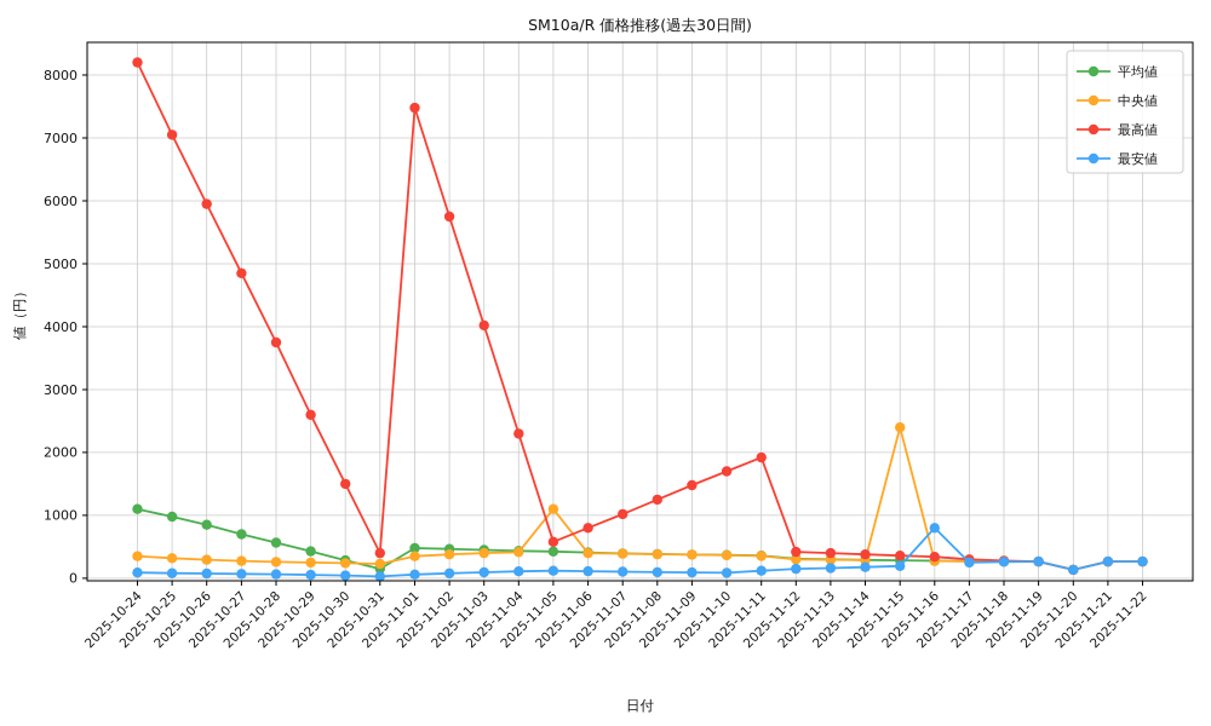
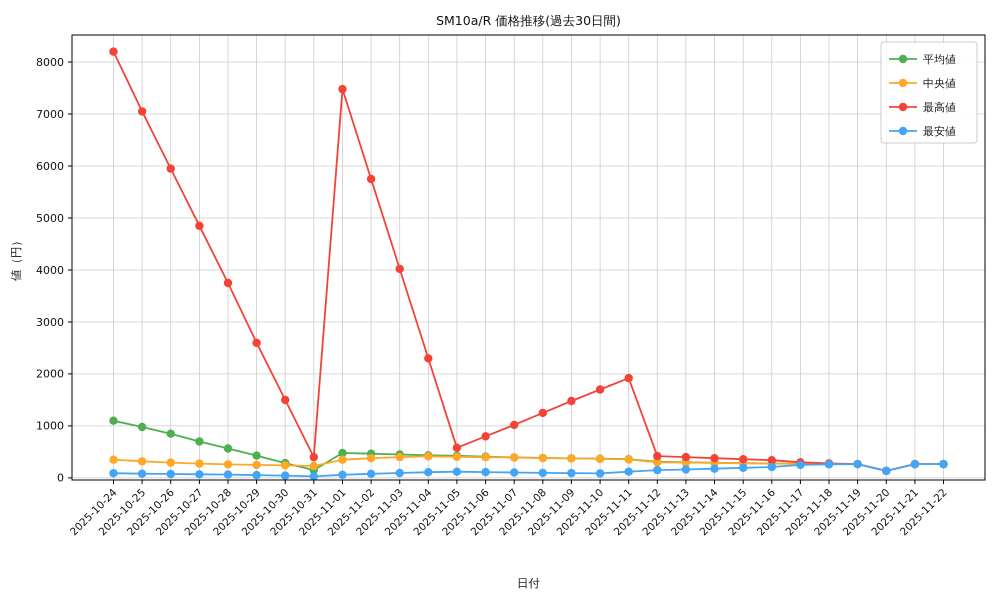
中央値/2025-11-05: 1100 -> 400
中央値/2025-11-15: 2400 -> 300
最安値/2025-11-16: 800 -> 200
